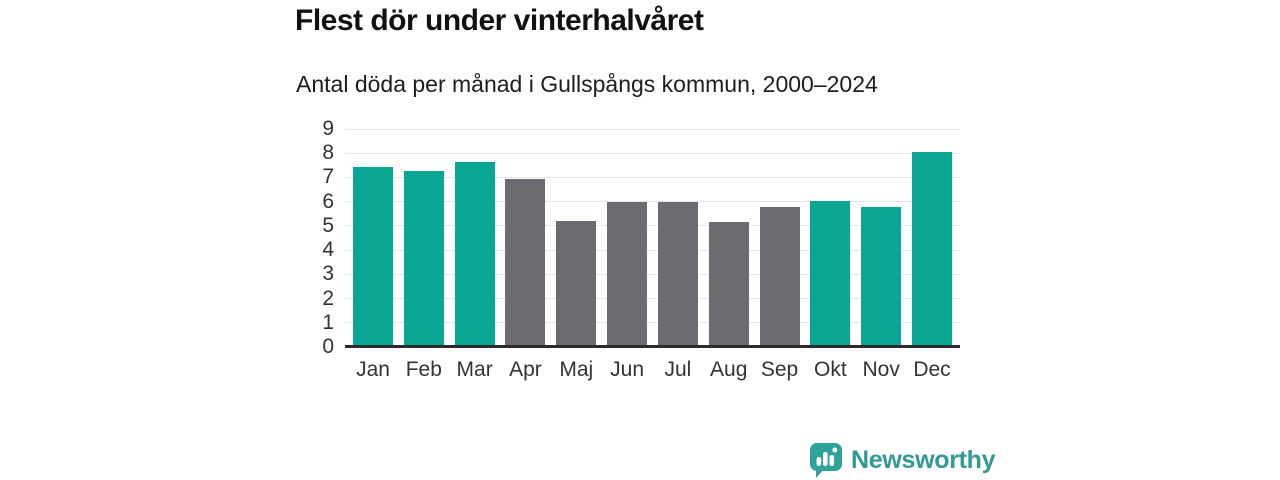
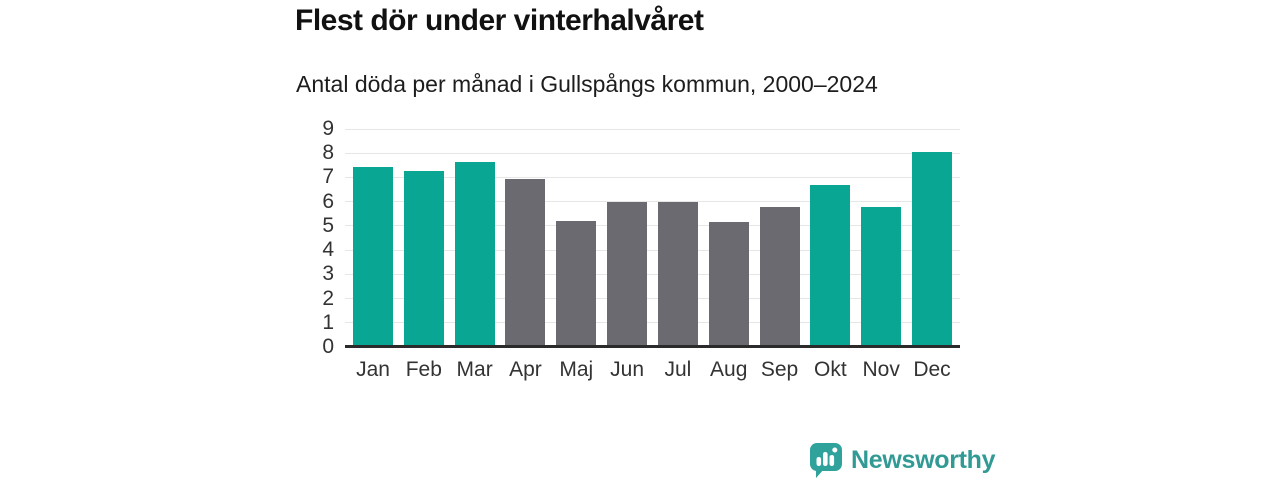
Okt: 6.0 -> 6.7
